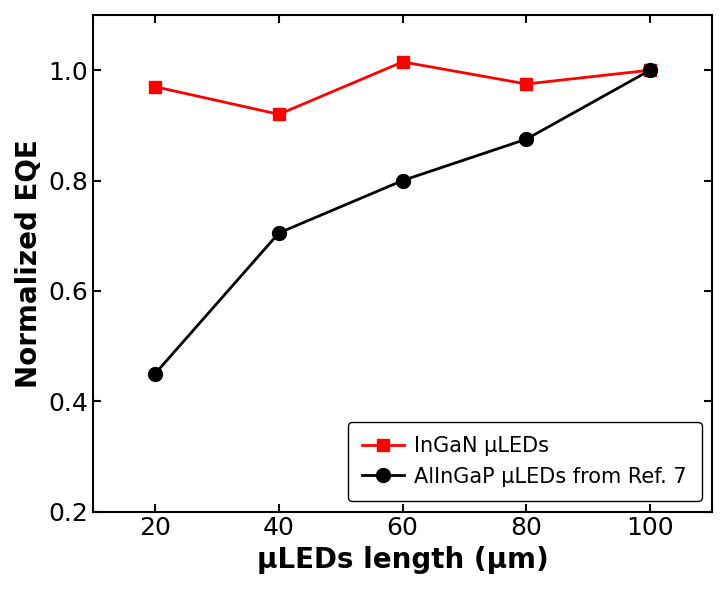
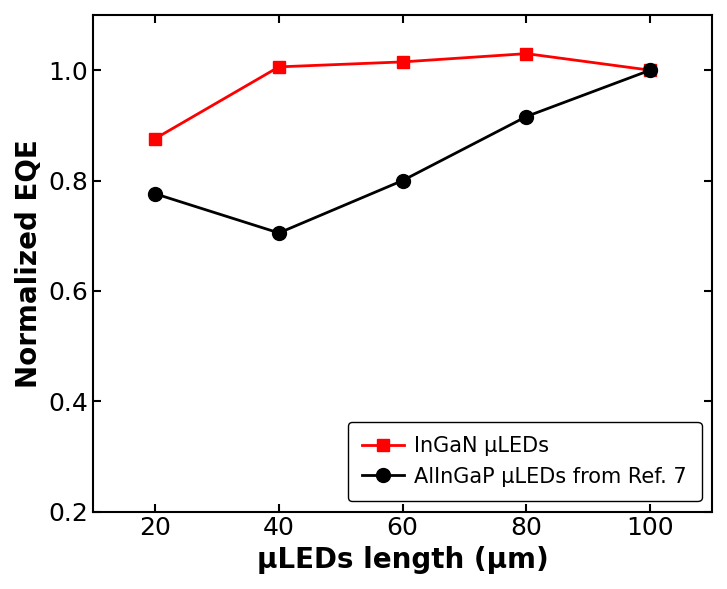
InGaN μLEDs/20: 0.970 -> 0.876
AlInGaP μLEDs from Ref. 7/20: 0.450 -> 0.776
InGaN μLEDs/40: 0.920 -> 1.006
InGaN μLEDs/80: 0.975 -> 1.030
AlInGaP μLEDs from Ref. 7/80: 0.875 -> 0.916
